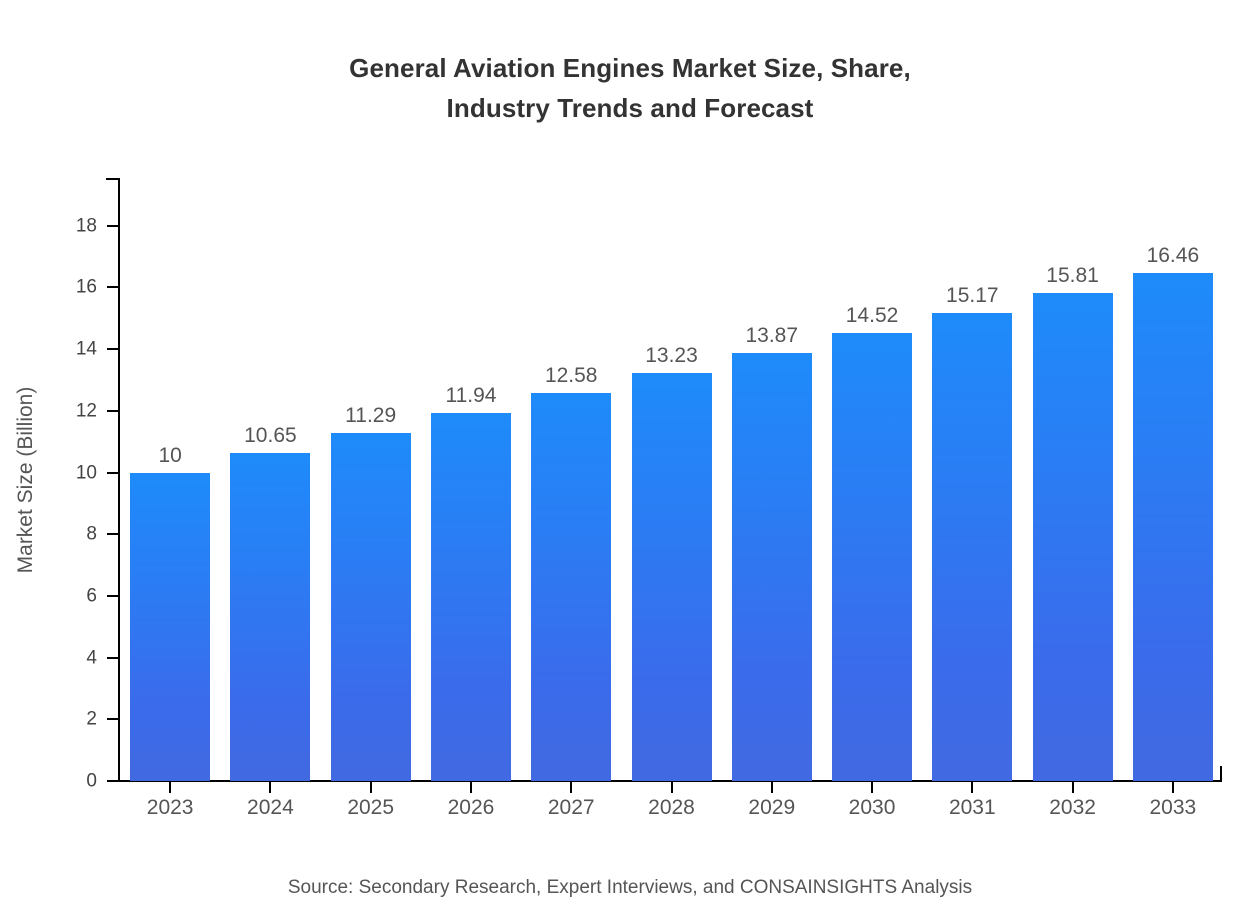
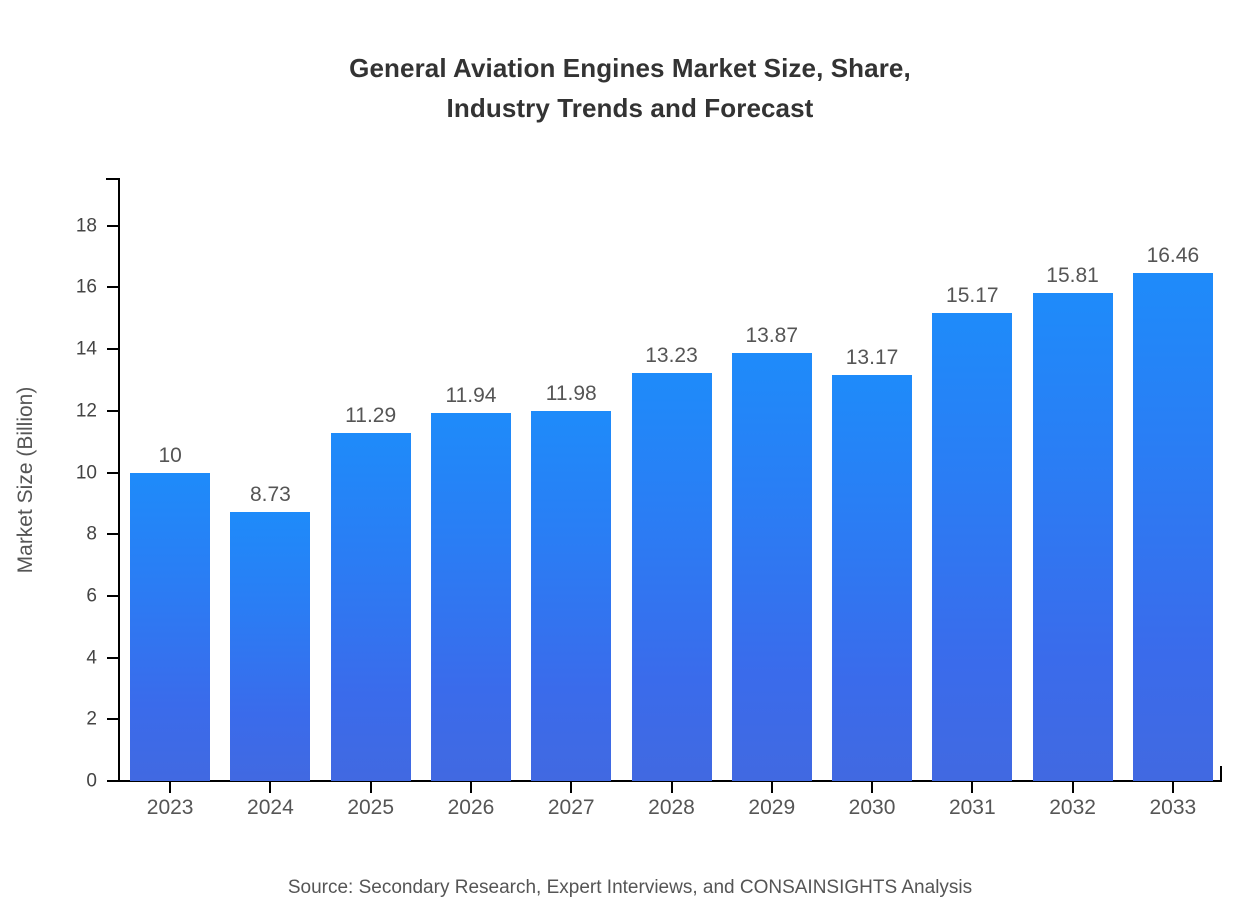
2024: 10.65 -> 8.73
2027: 12.58 -> 11.98
2030: 14.52 -> 13.17
